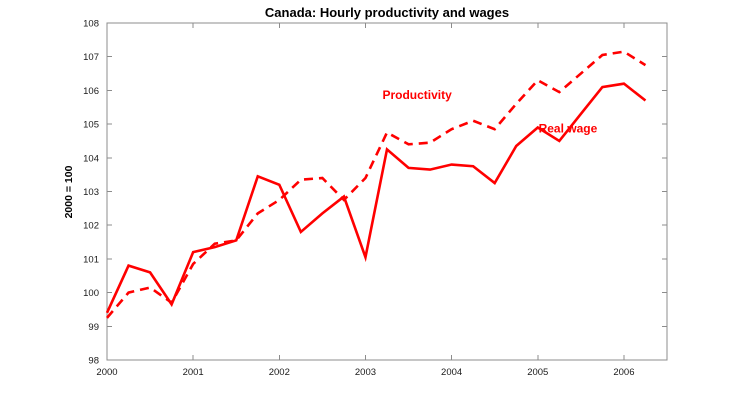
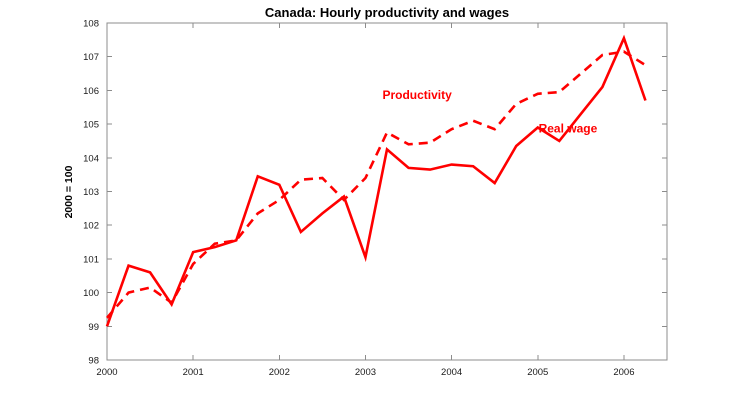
Real wage/2000: 99.4 -> 99.0
Productivity/2005: 106.3 -> 105.9
Real wage/2006: 106.2 -> 107.5
